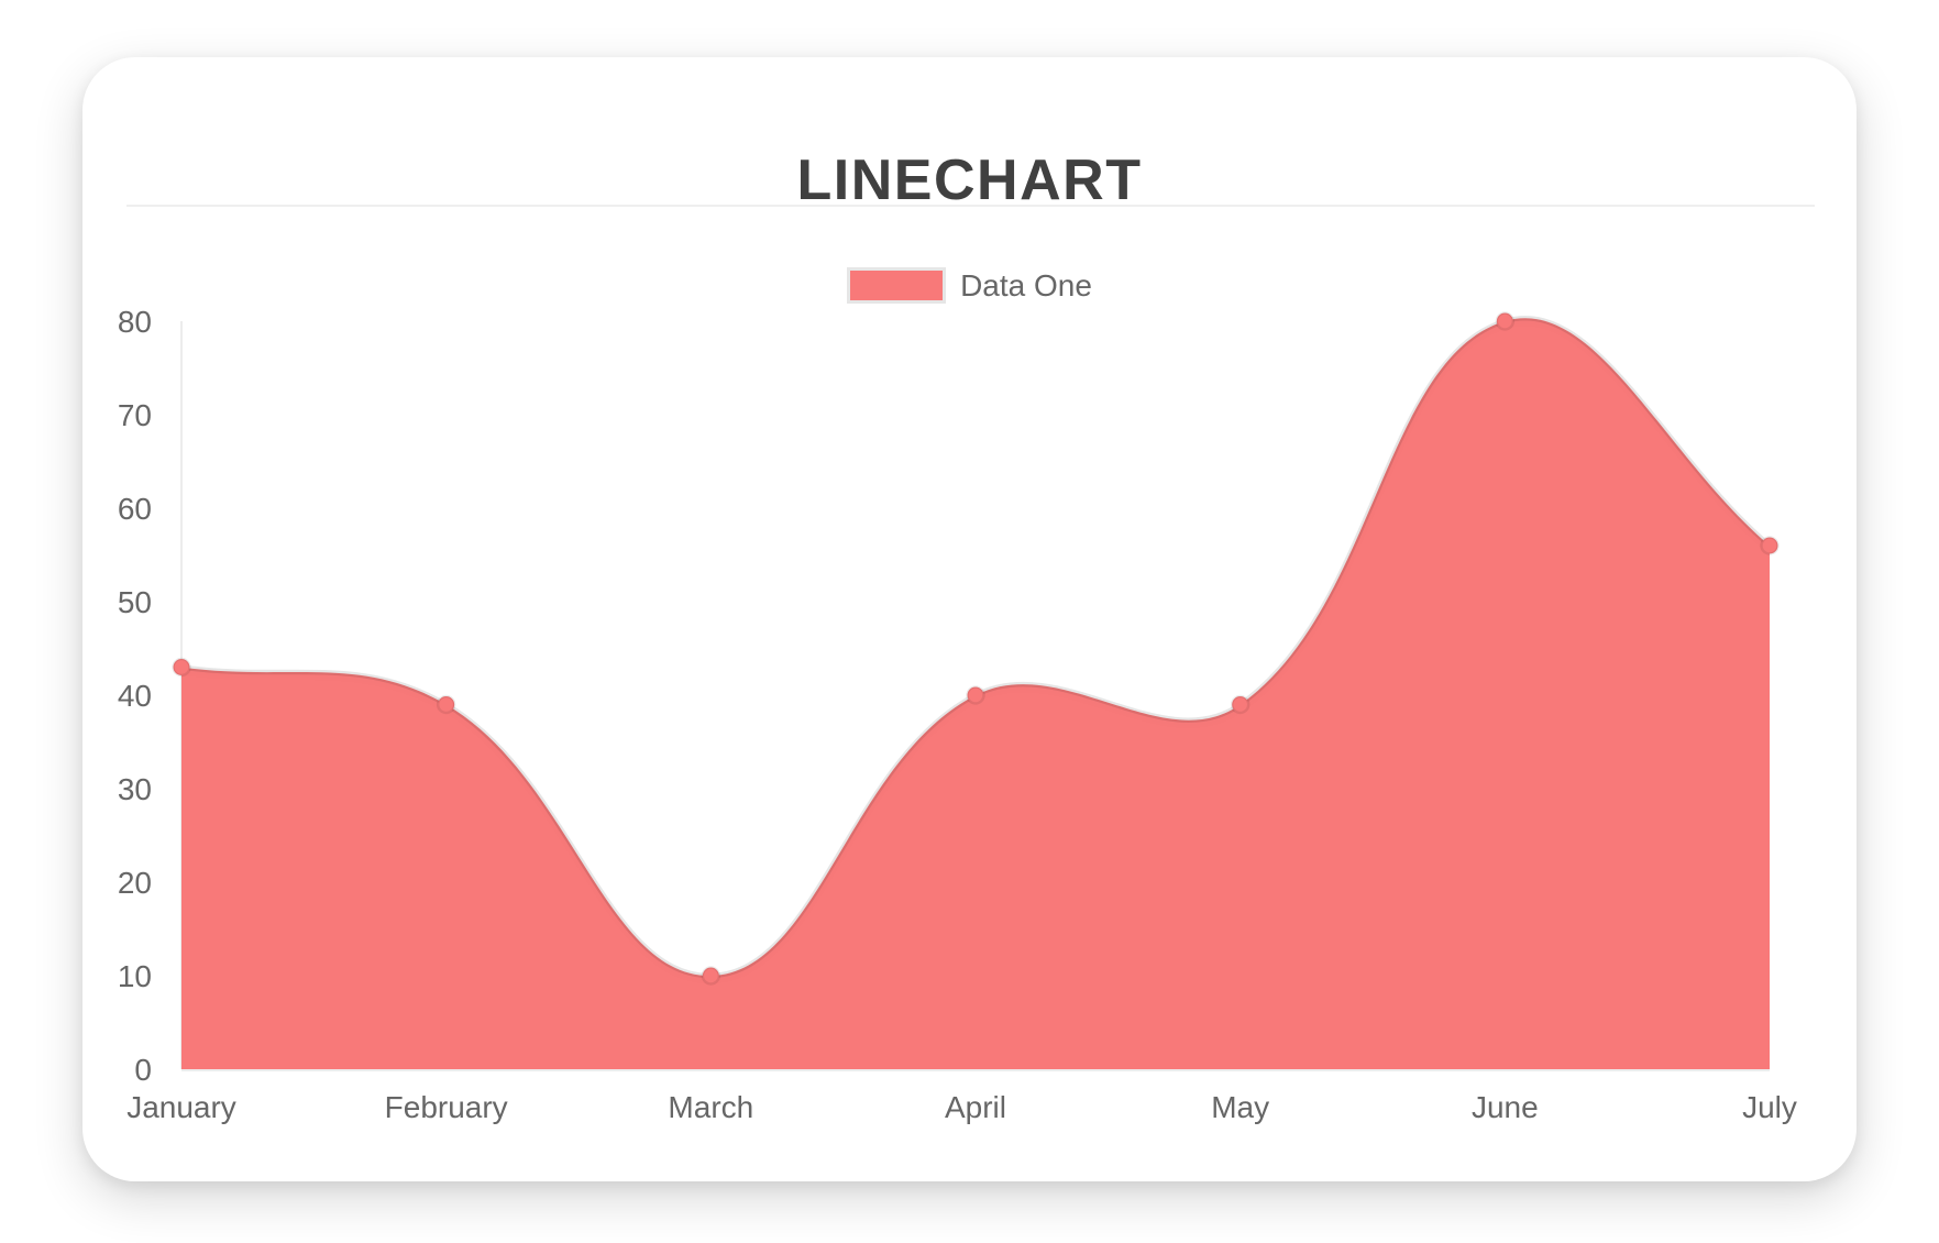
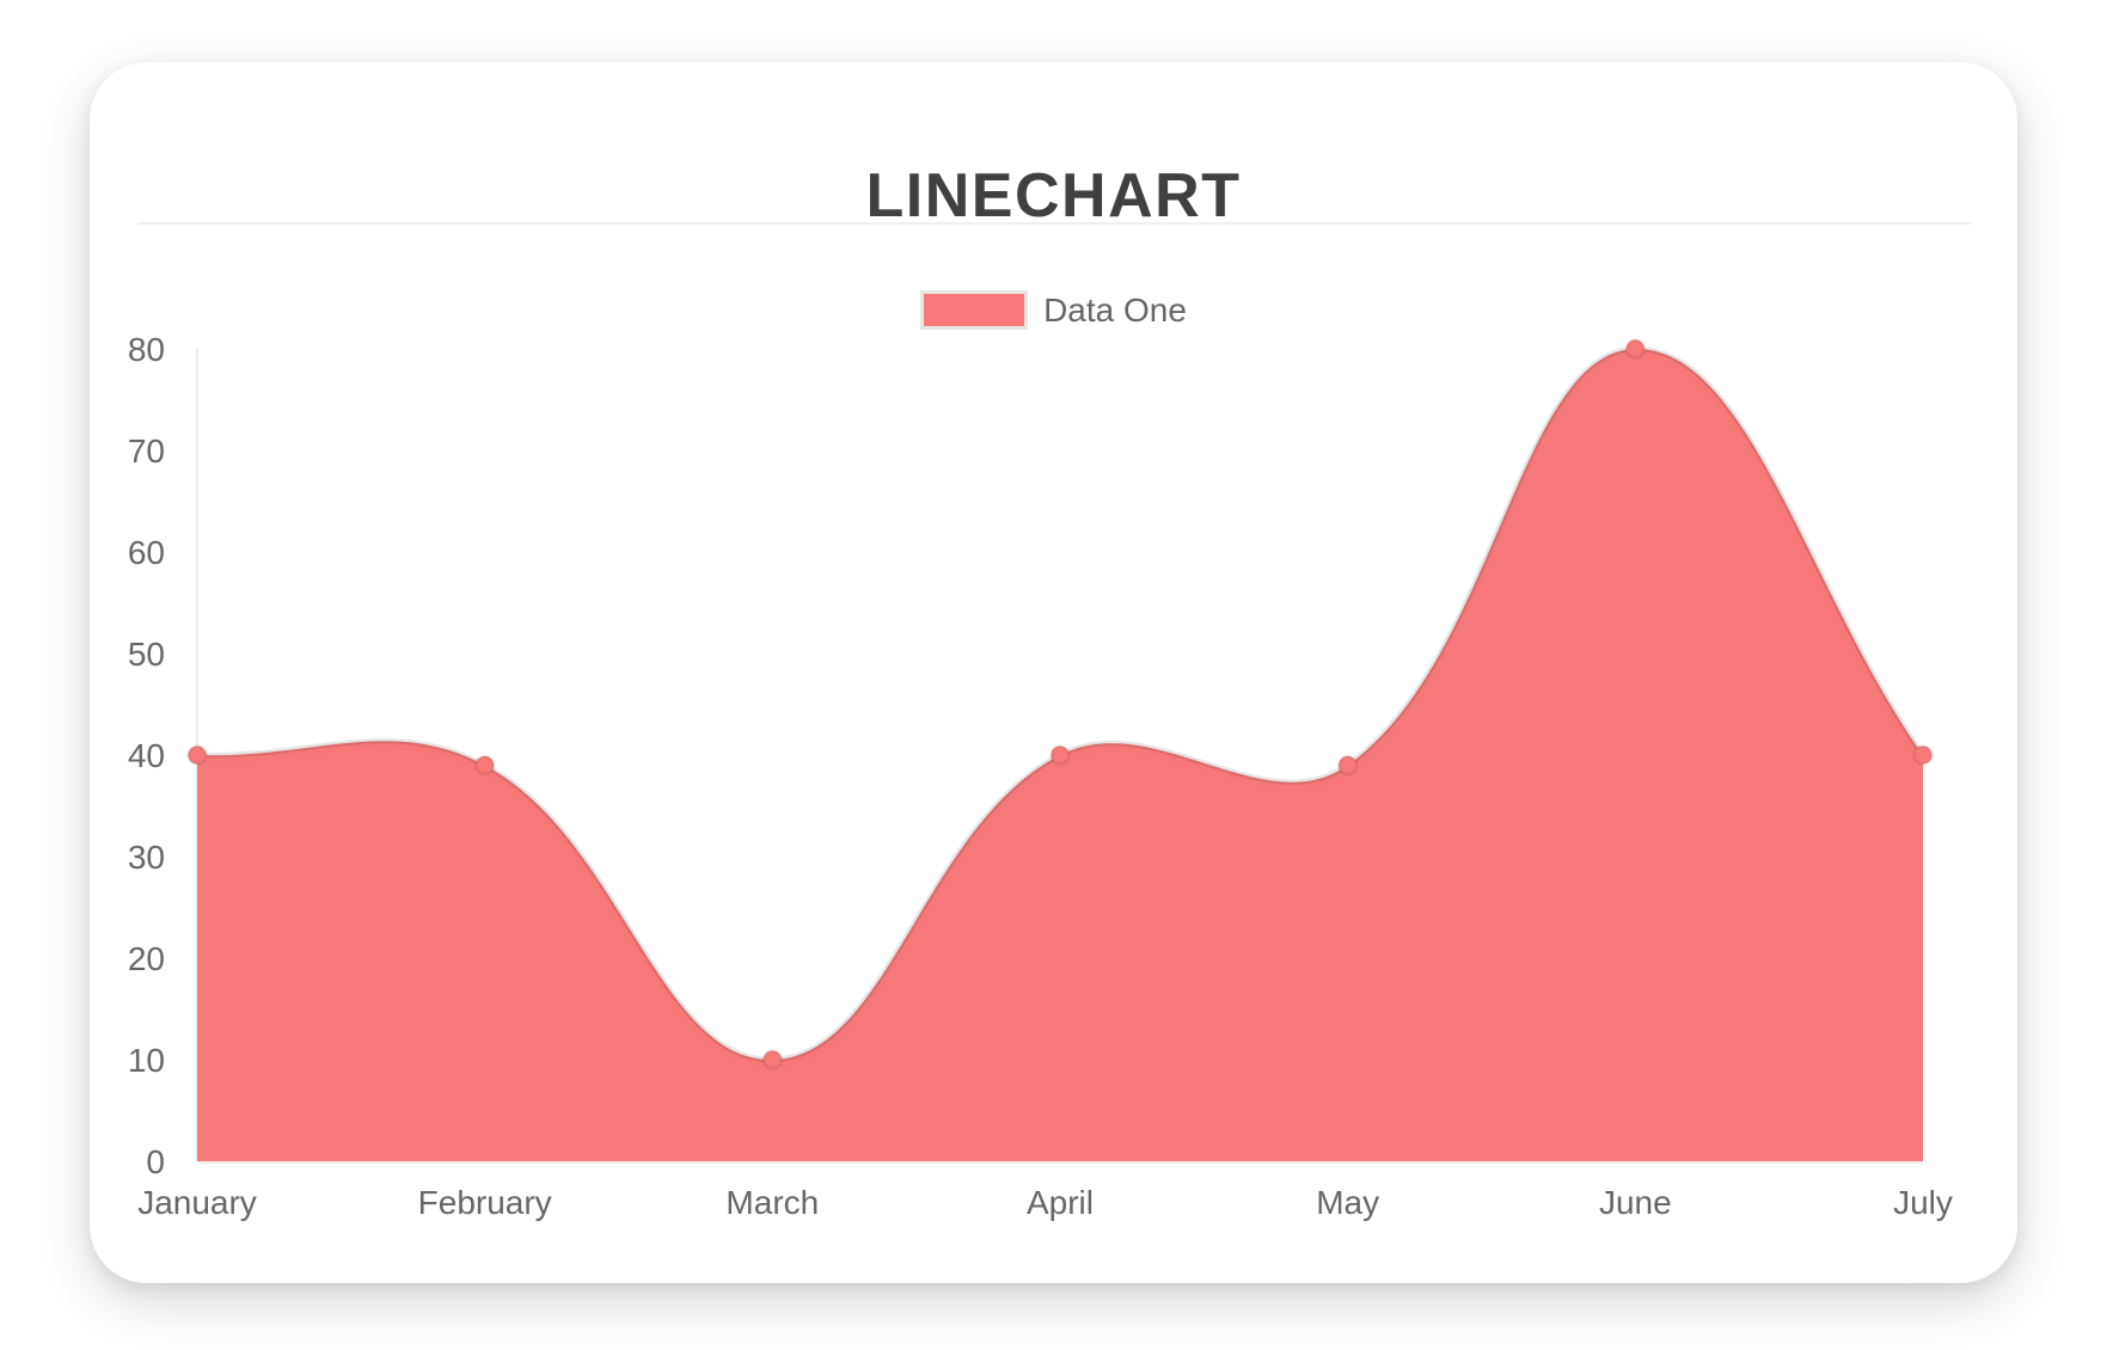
January: 43 -> 40
July: 56 -> 40
